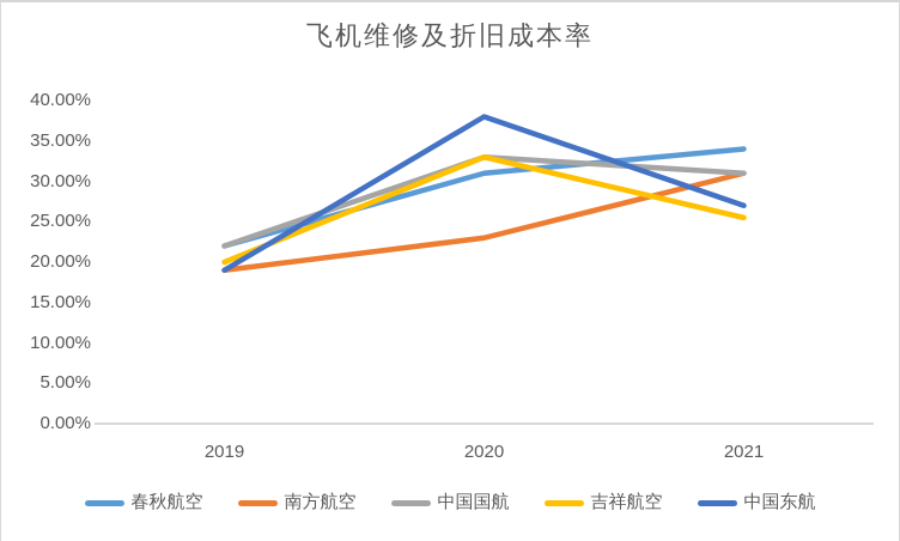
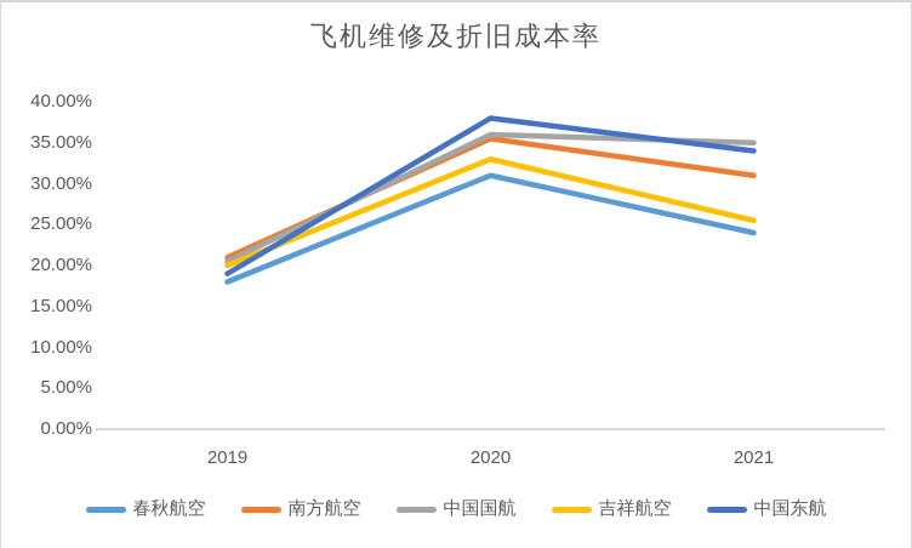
春秋航空/2019: 22% -> 18%
南方航空/2019: 19% -> 21%
中国国航/2019: 22% -> 20%
南方航空/2020: 23% -> 36%
中国国航/2020: 33% -> 36%
春秋航空/2021: 34% -> 24%
中国国航/2021: 31% -> 35%
中国东航/2021: 27% -> 34%
